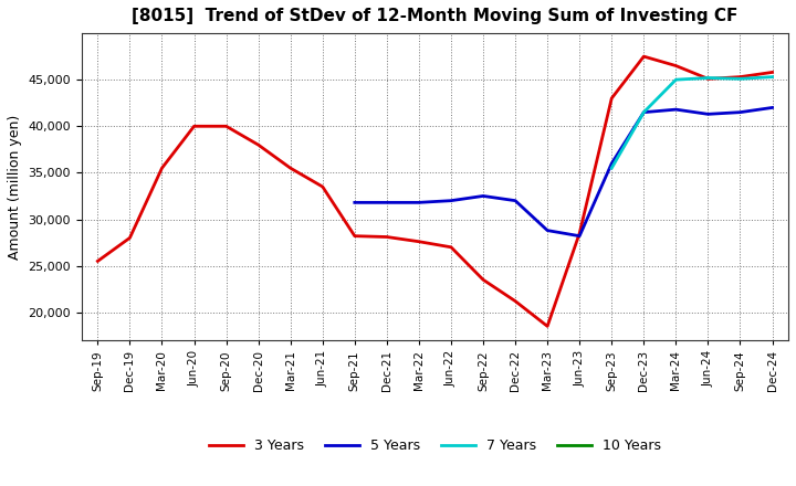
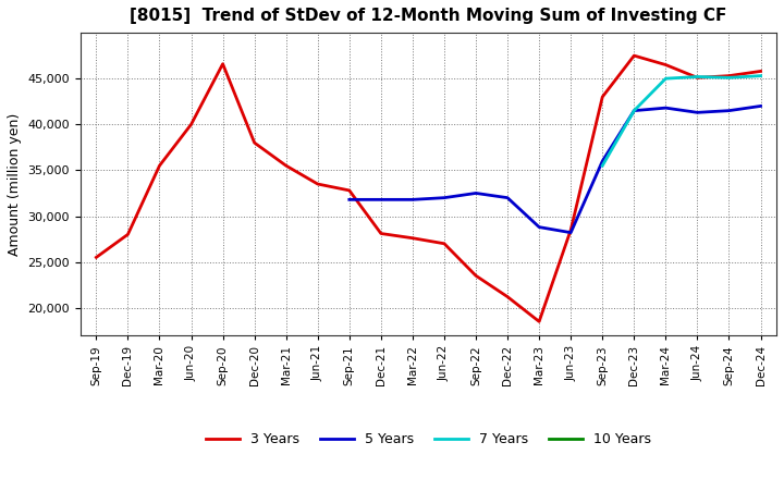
3 Years/Sep-20: 40,000 -> 46,600
3 Years/Sep-21: 28,200 -> 32,800
